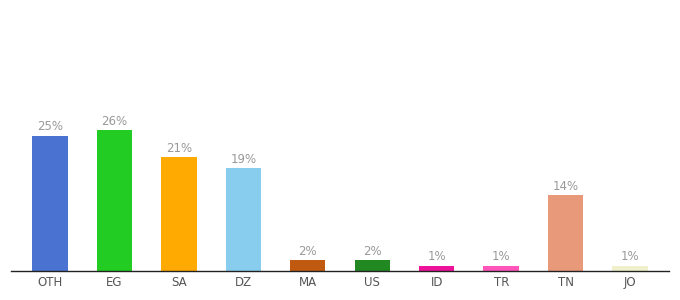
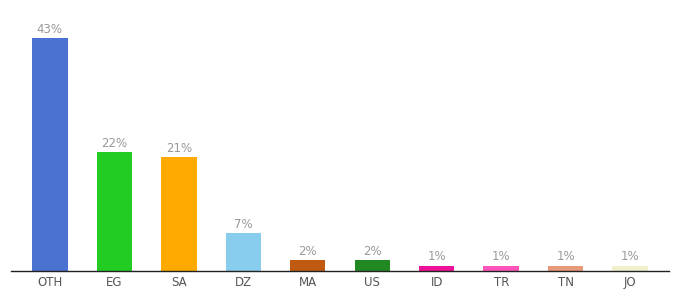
OTH: 25% -> 43%
EG: 26% -> 22%
DZ: 19% -> 7%
TN: 14% -> 1%
